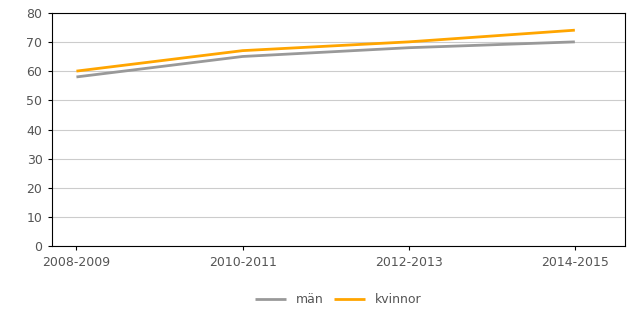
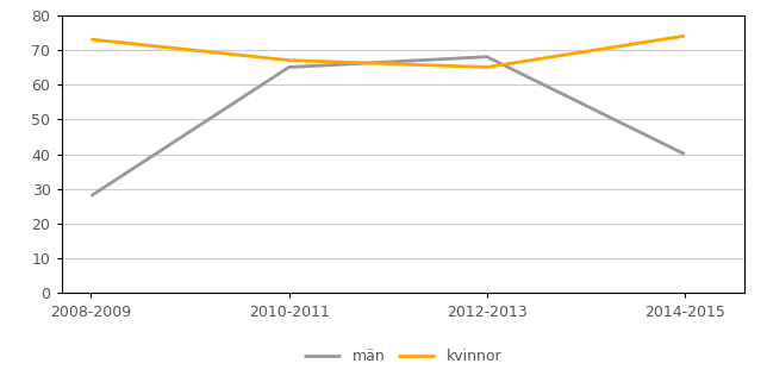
män/2008-2009: 58 -> 28
kvinnor/2008-2009: 60 -> 73
kvinnor/2012-2013: 70 -> 65
män/2014-2015: 70 -> 40
